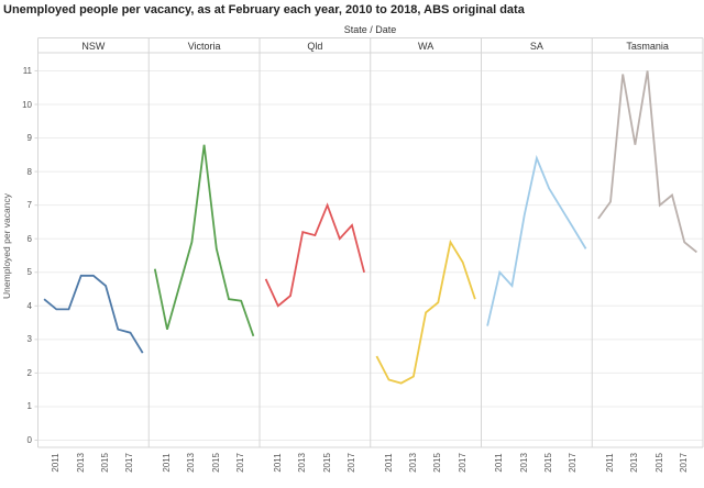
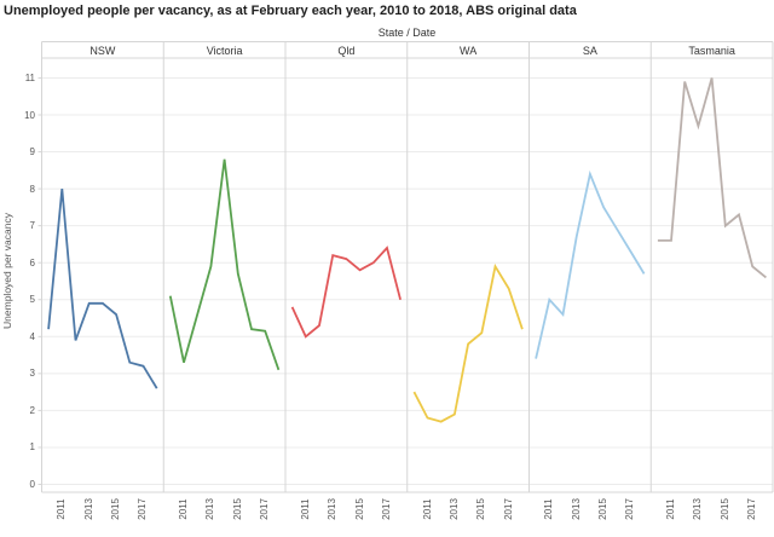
NSW/2011: 3.9 -> 8.0
Tasmania/2011: 7.1 -> 6.6
Tasmania/2013: 8.8 -> 9.7
Qld/2015: 7.0 -> 5.8
